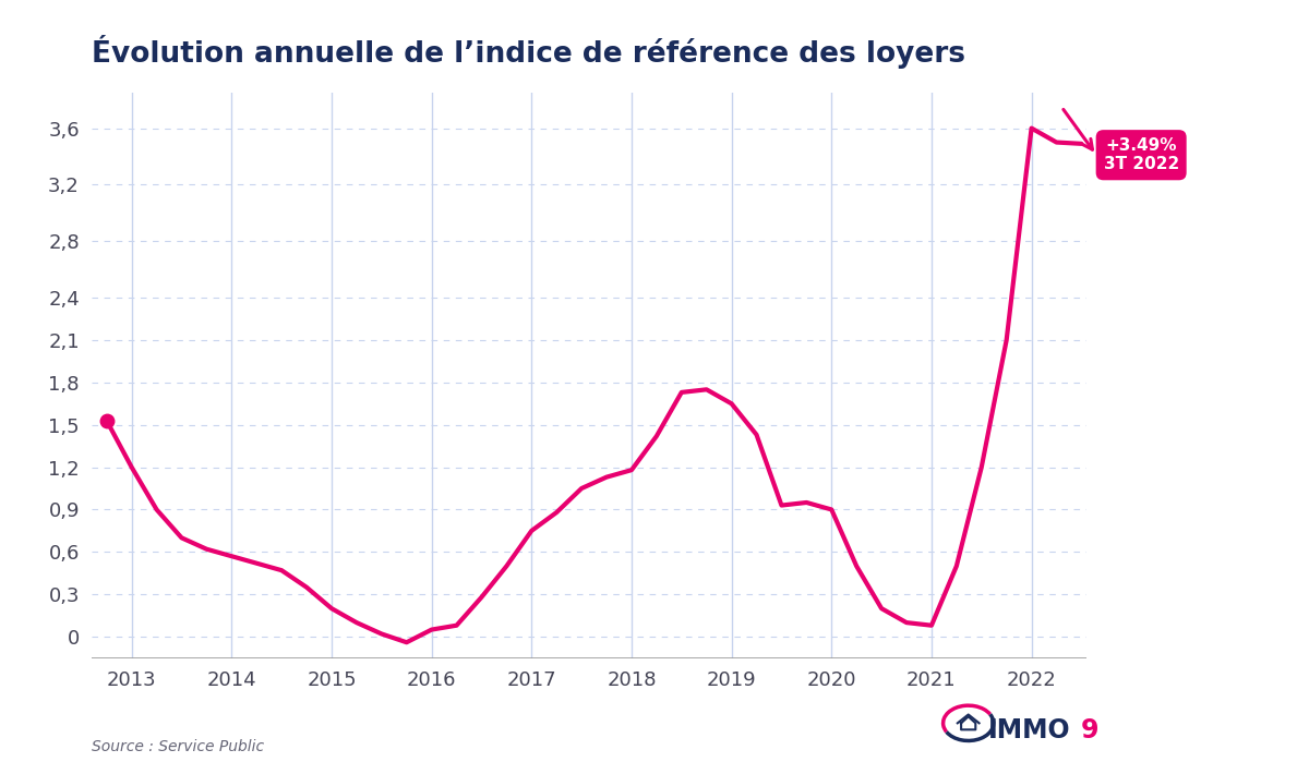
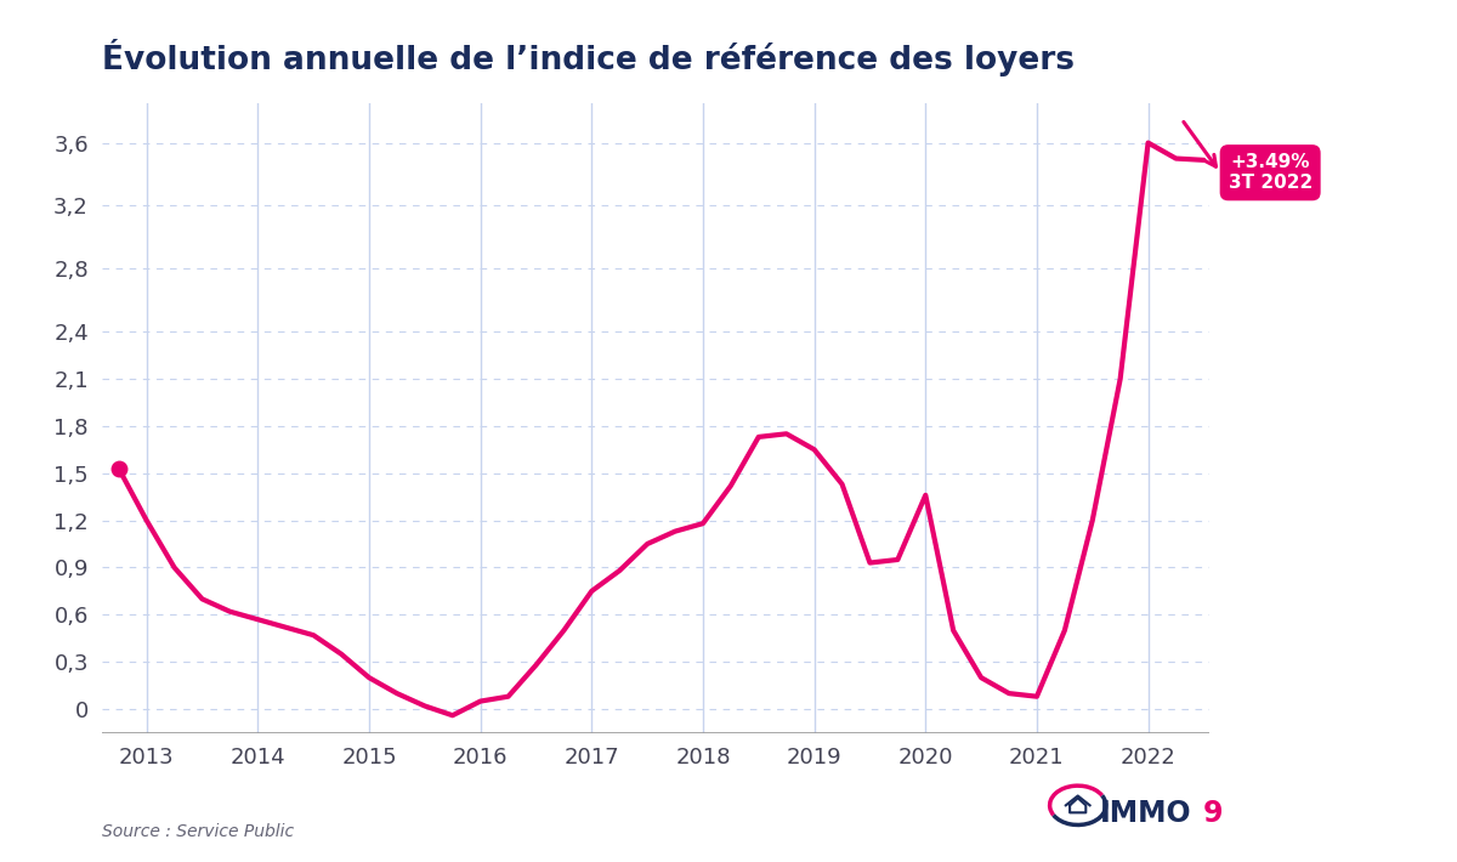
Évolution annuelle de l’indice de référence des loyers/2020: 0,90 -> 1,36
